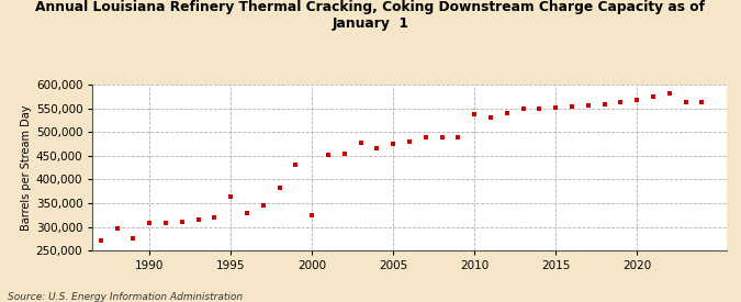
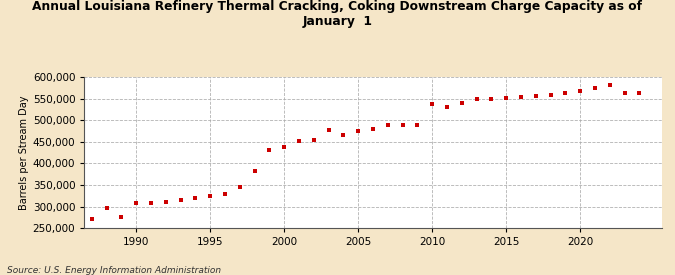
1995: 365,000 -> 325,000
2000: 325,000 -> 438,000
